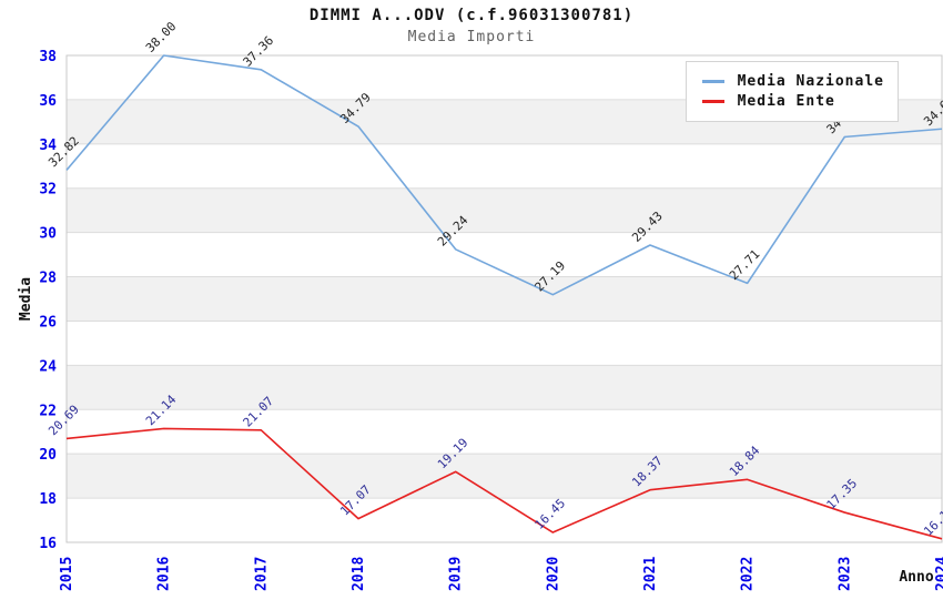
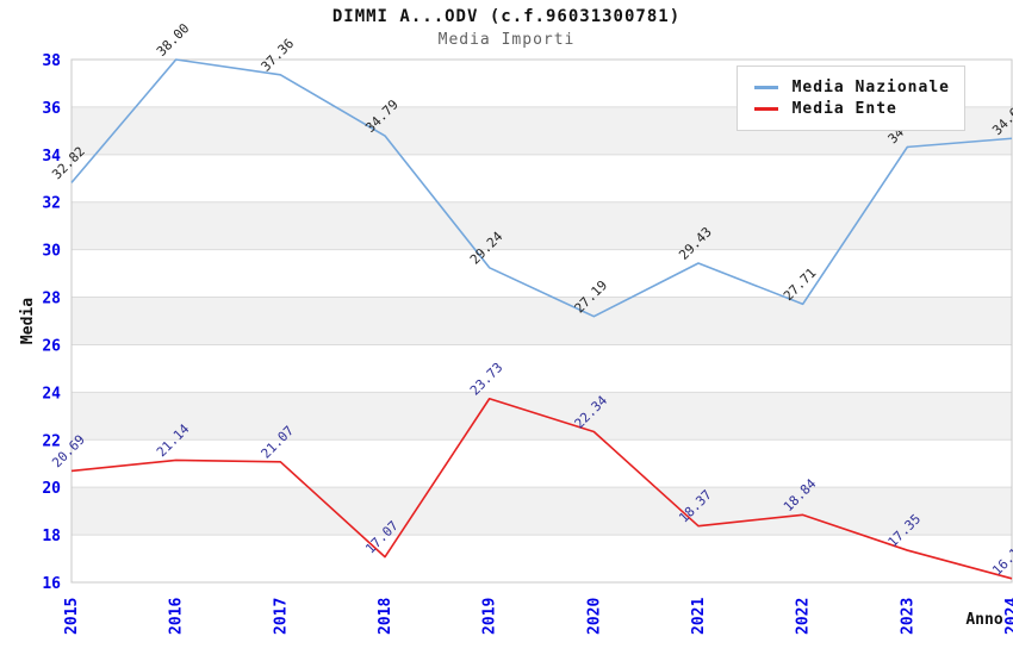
Media Ente/2019: 19.19 -> 23.73
Media Ente/2020: 16.45 -> 22.34
